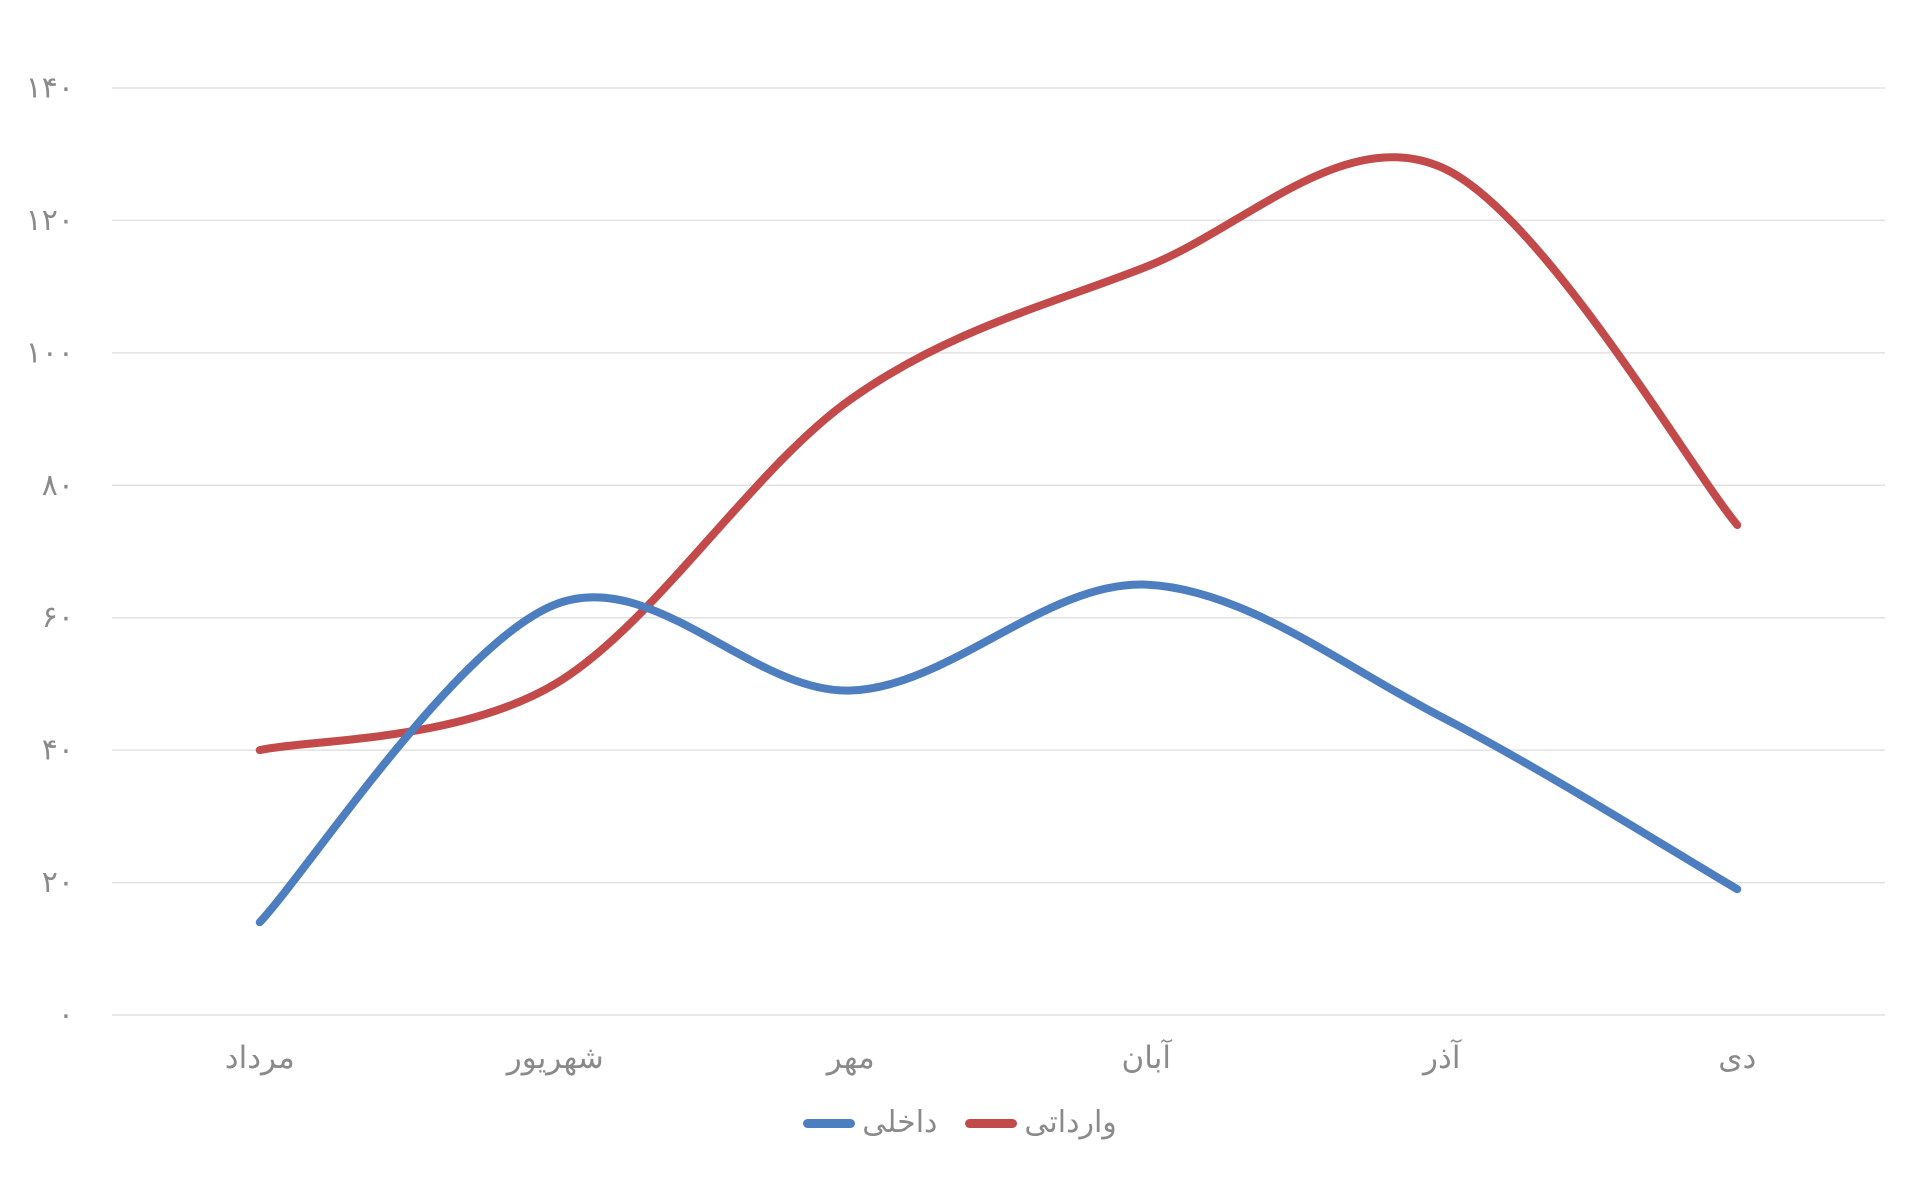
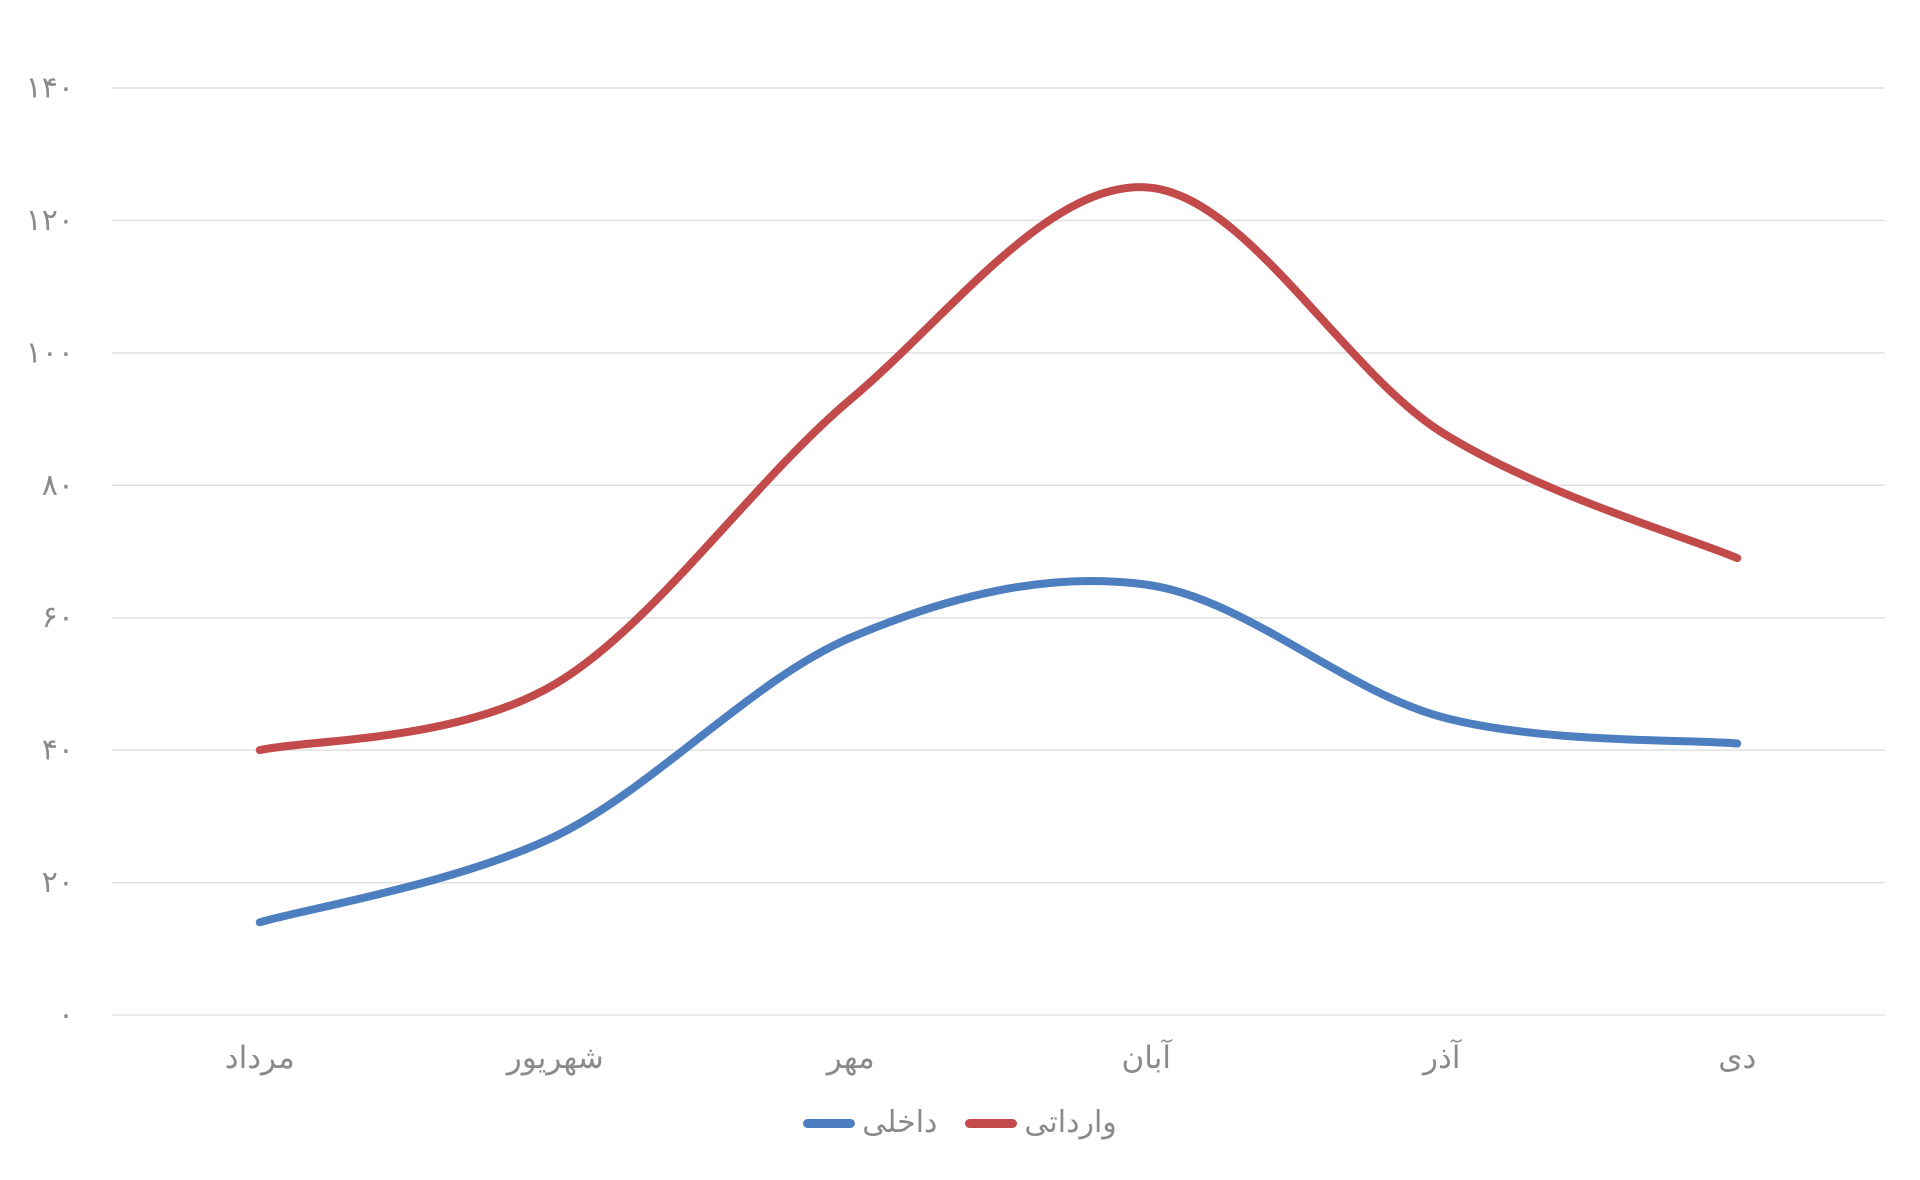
داخلی/شهریور: 62 -> 27
داخلی/مهر: 49 -> 57
وارداتی/آبان: 113 -> 125
وارداتی/آذر: 128 -> 88
داخلی/دی: 19 -> 41
وارداتی/دی: 74 -> 69
